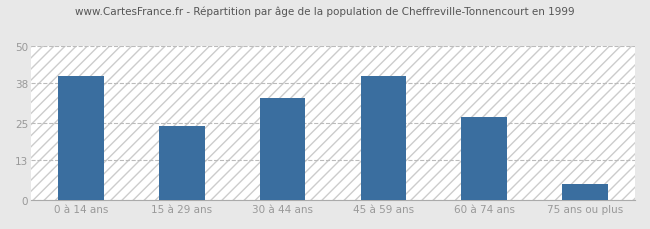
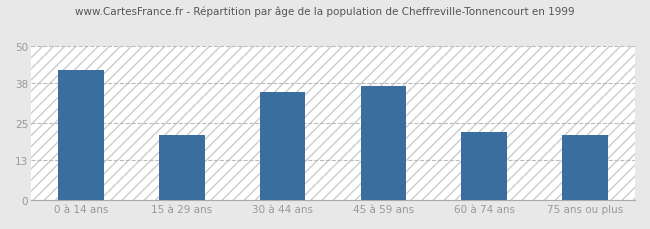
0 à 14 ans: 40 -> 42
15 à 29 ans: 24 -> 21
30 à 44 ans: 33 -> 35
45 à 59 ans: 40 -> 37
60 à 74 ans: 27 -> 22
75 ans ou plus: 5 -> 21
